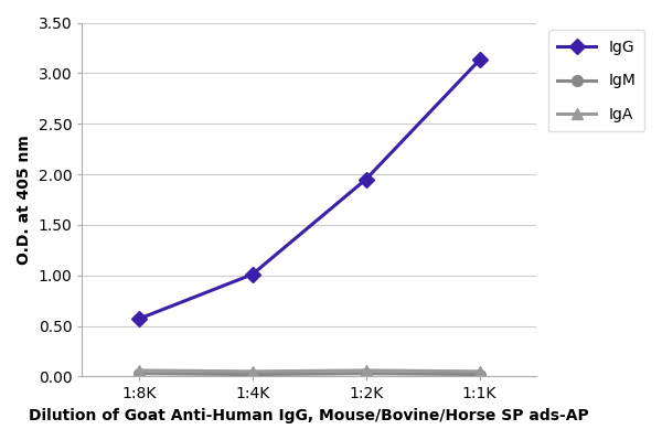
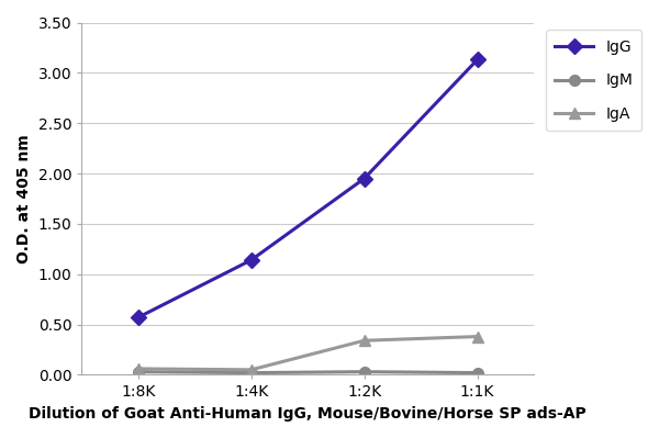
IgG/1:4K: 1.01 -> 1.14
IgA/1:2K: 0.06 -> 0.34
IgA/1:1K: 0.05 -> 0.38
